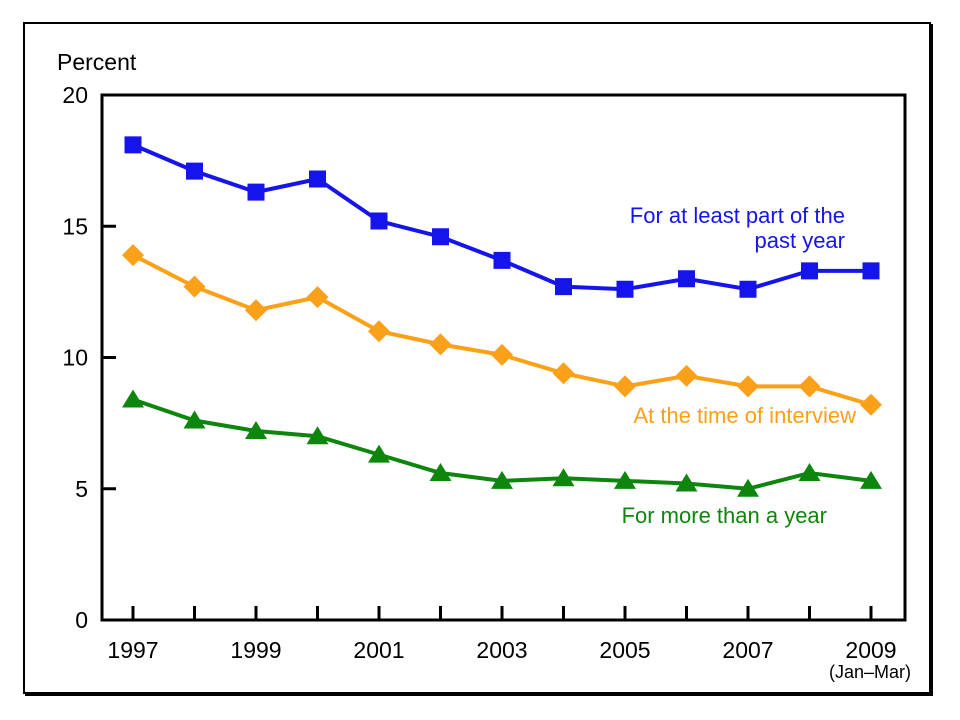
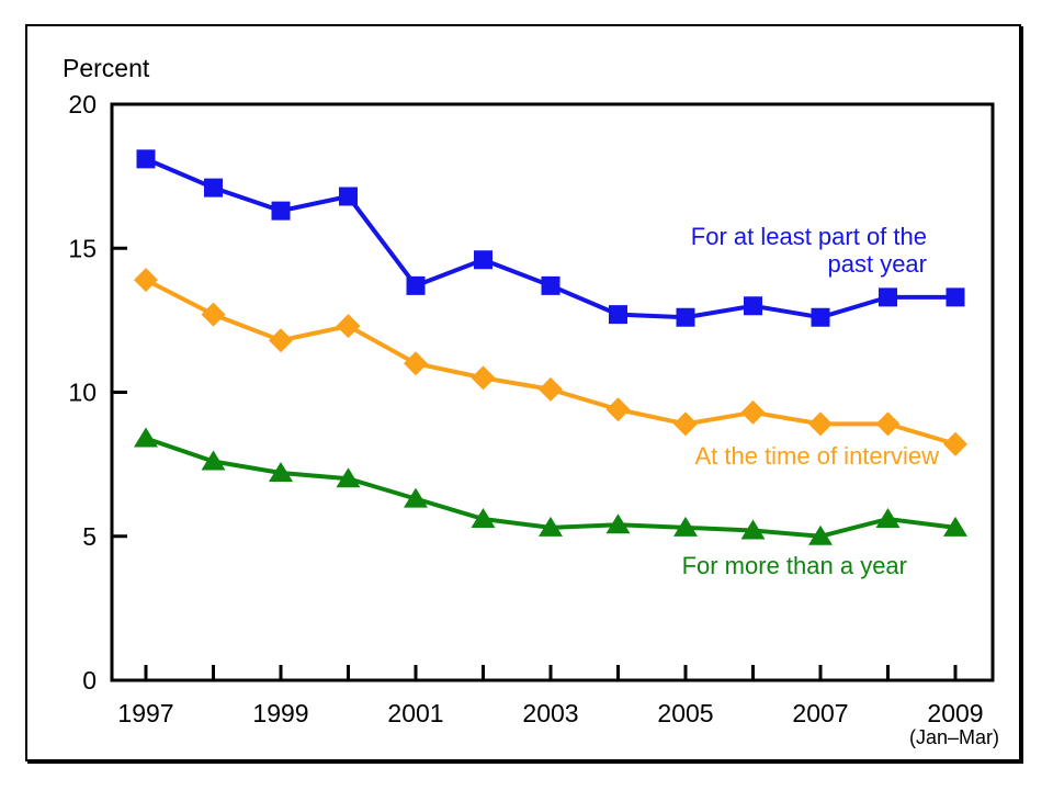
For at least part of the past year/2001: 15.2 -> 13.7
